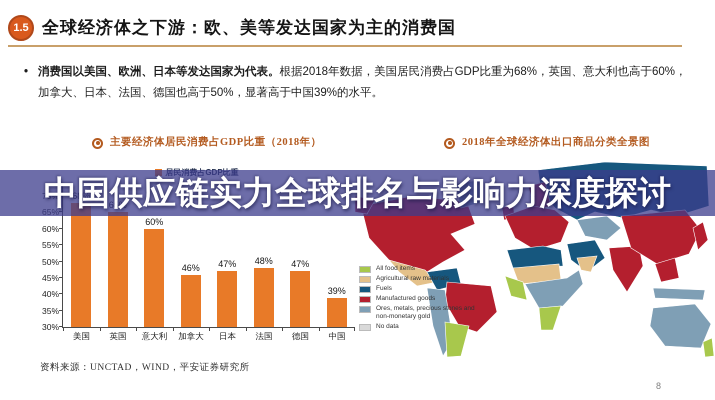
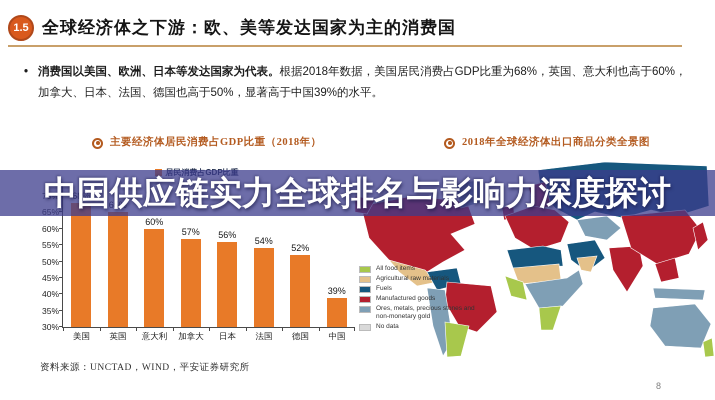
加拿大: 46% -> 57%
日本: 47% -> 56%
法国: 48% -> 54%
德国: 47% -> 52%
